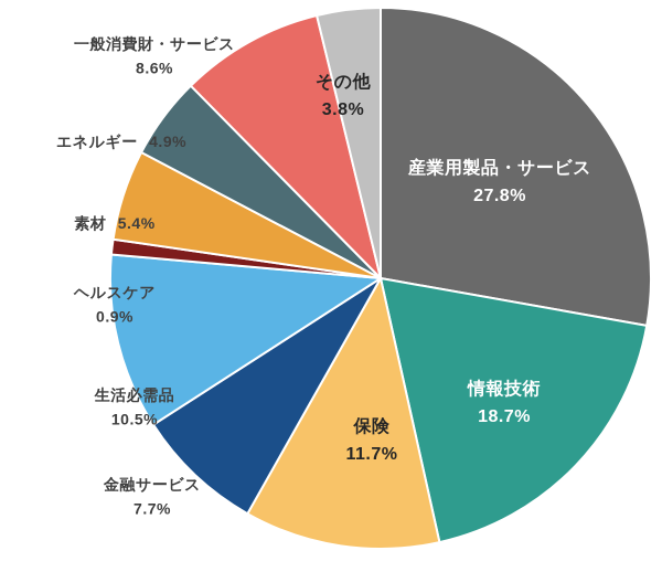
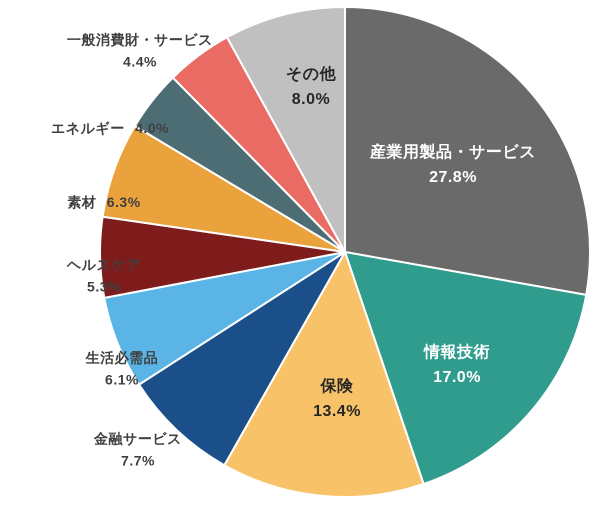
情報技術: 18.7% -> 17.0%
保険: 11.7% -> 13.4%
生活必需品: 10.5% -> 6.1%
ヘルスケア: 0.9% -> 5.3%
素材: 5.4% -> 6.3%
エネルギー: 4.9% -> 4.0%
一般消費財・サービス: 8.6% -> 4.4%
その他: 3.8% -> 8.0%
